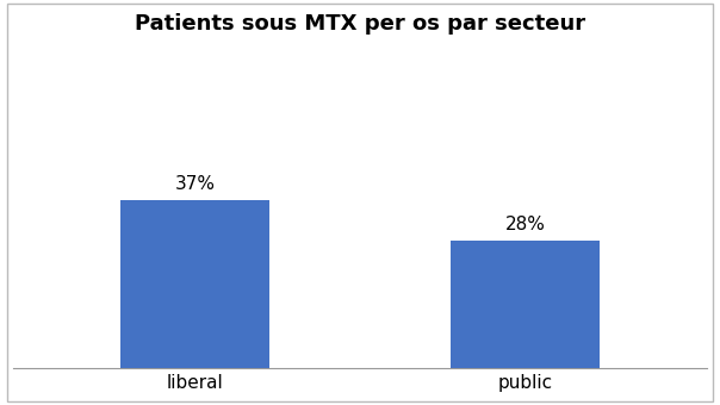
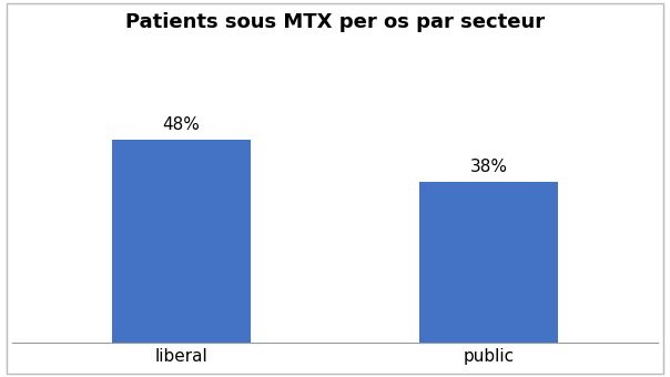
liberal: 37% -> 48%
public: 28% -> 38%
